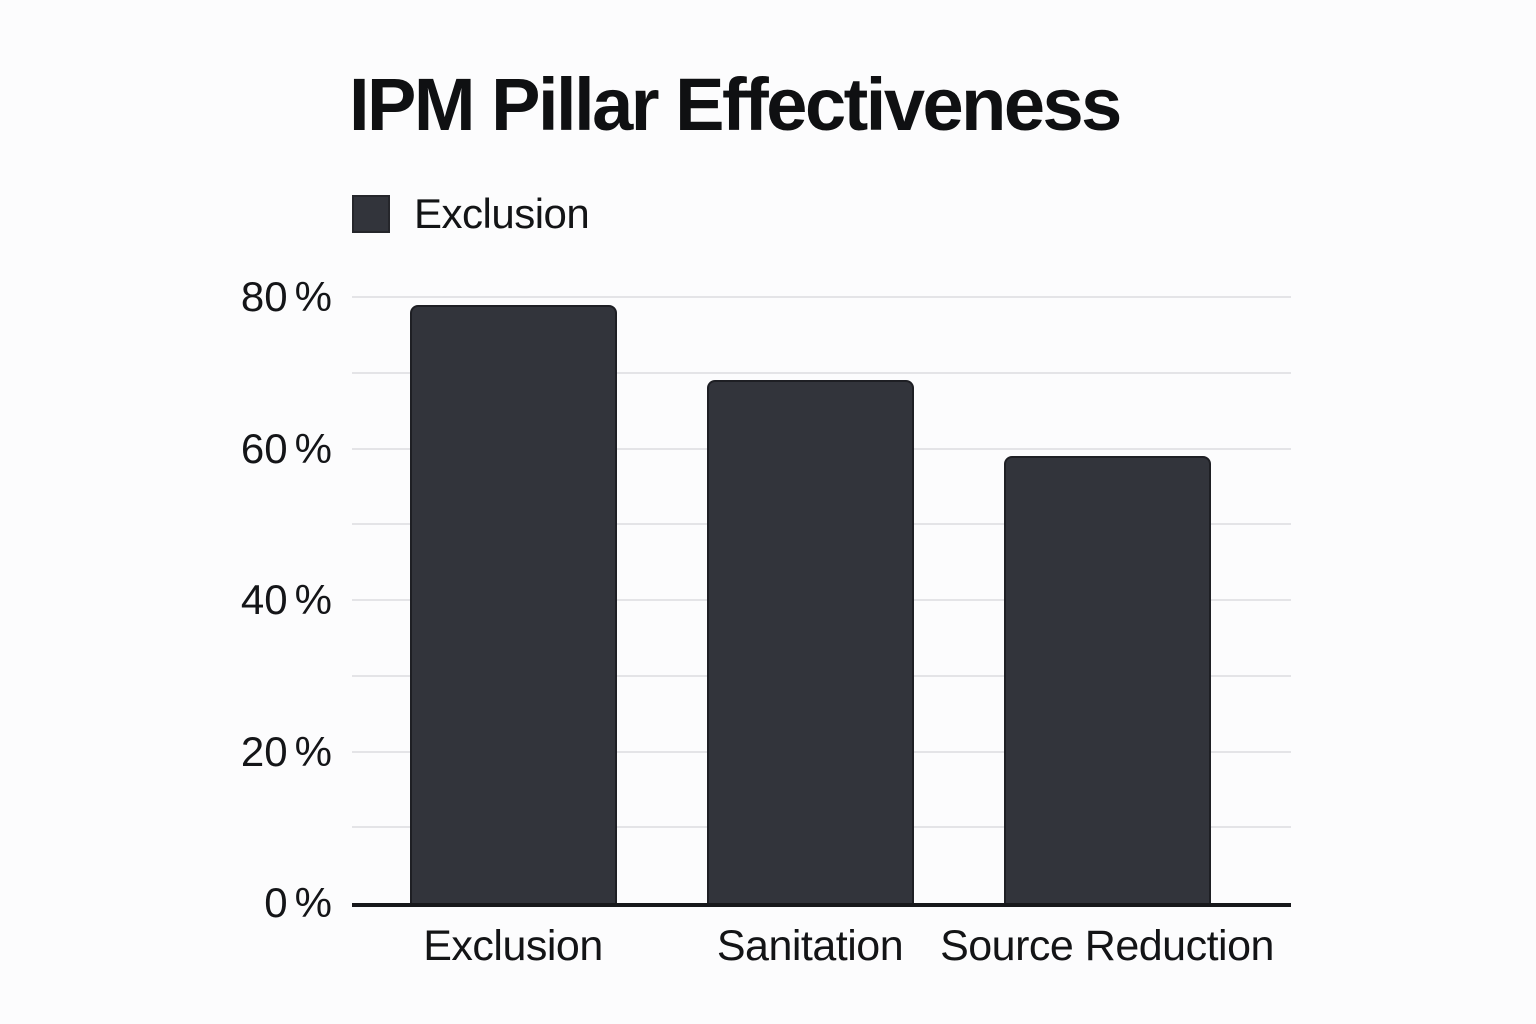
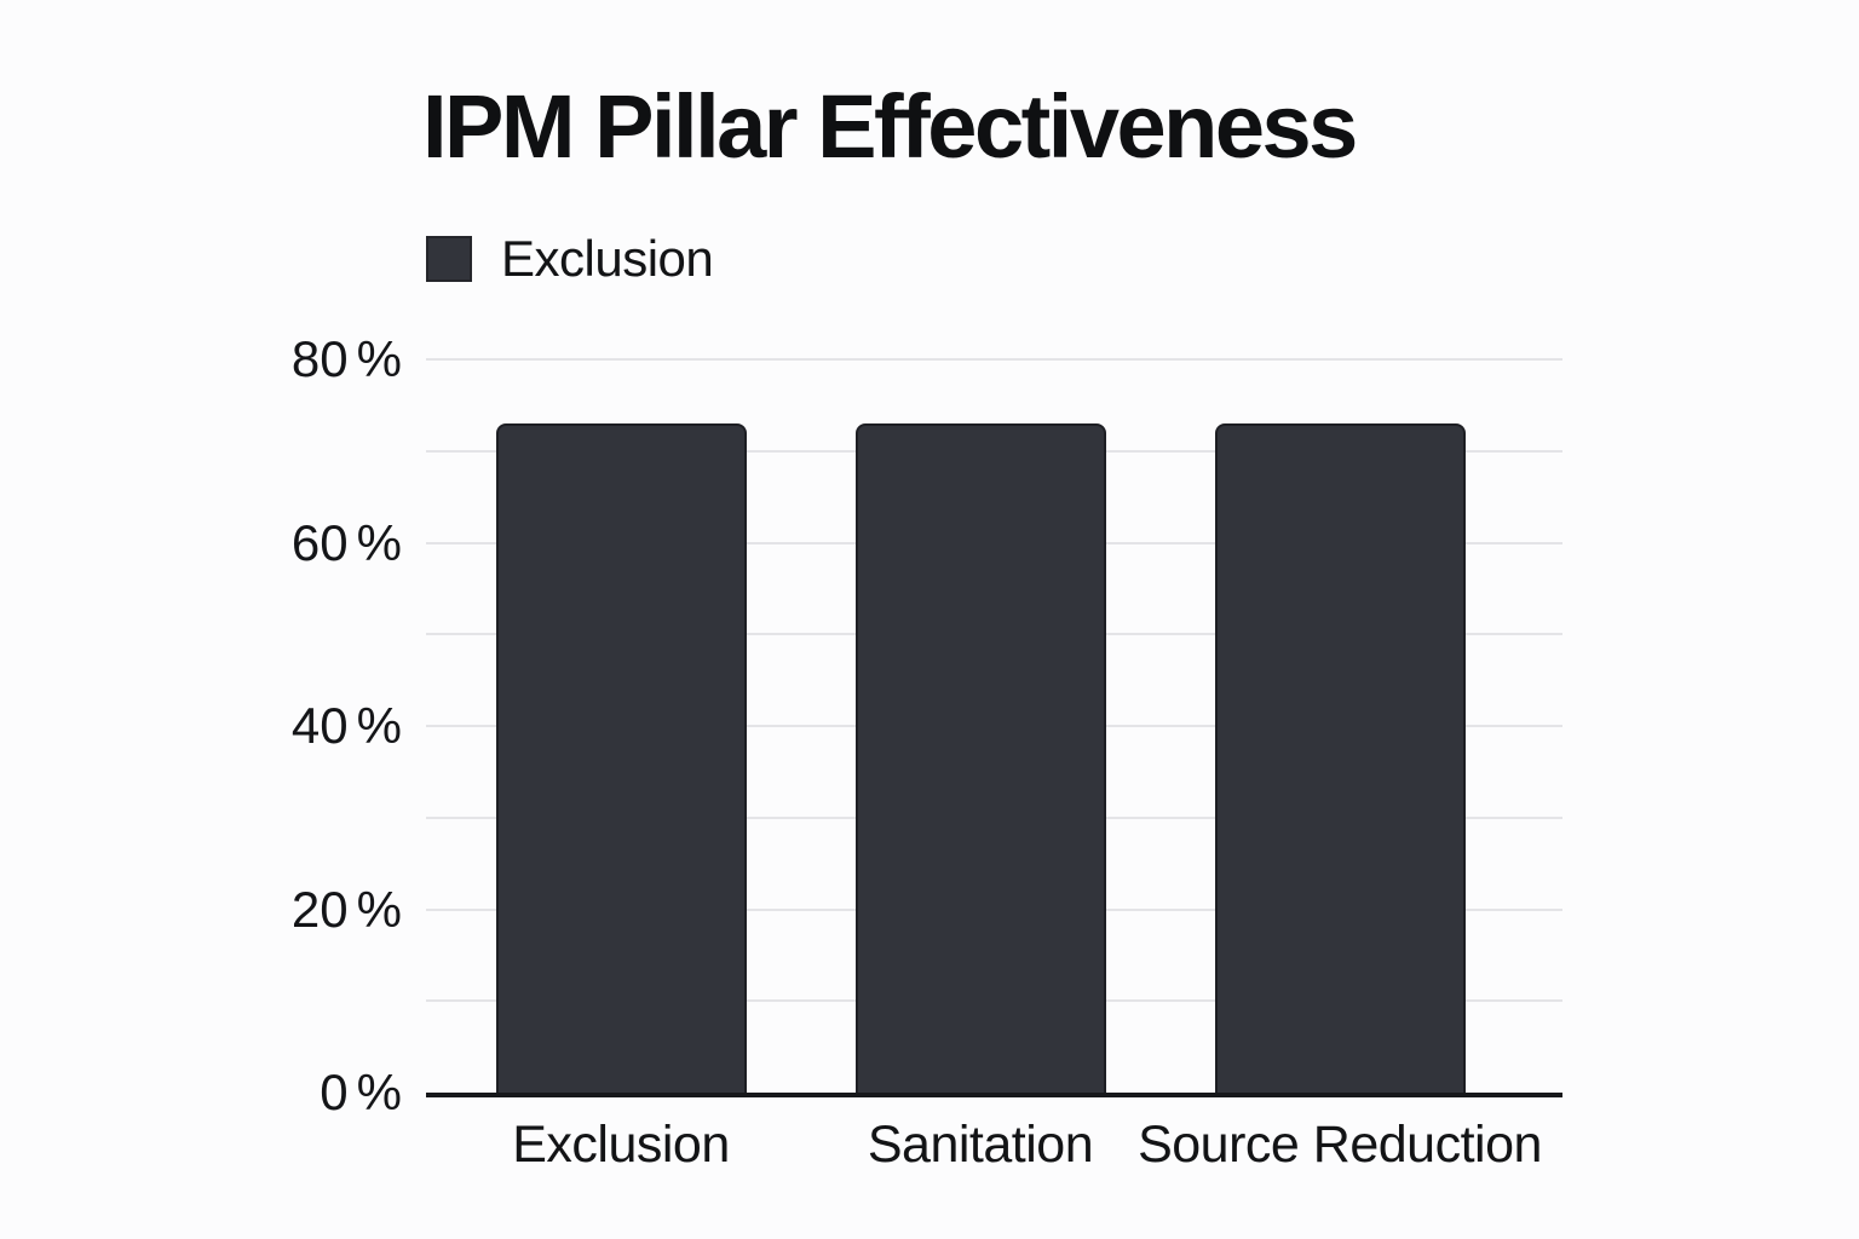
Exclusion: 79 -> 73
Sanitation: 69 -> 73
Source Reduction: 59 -> 73
